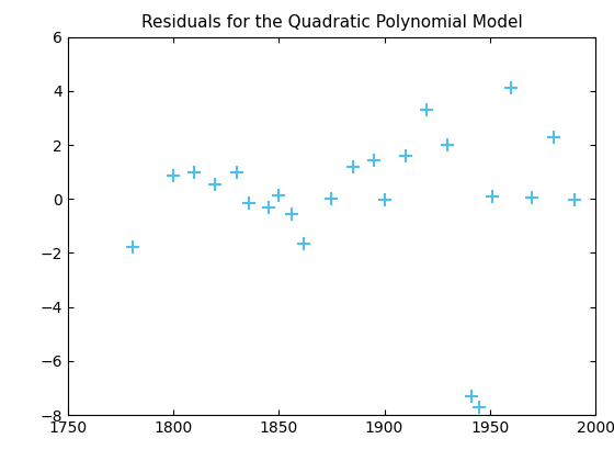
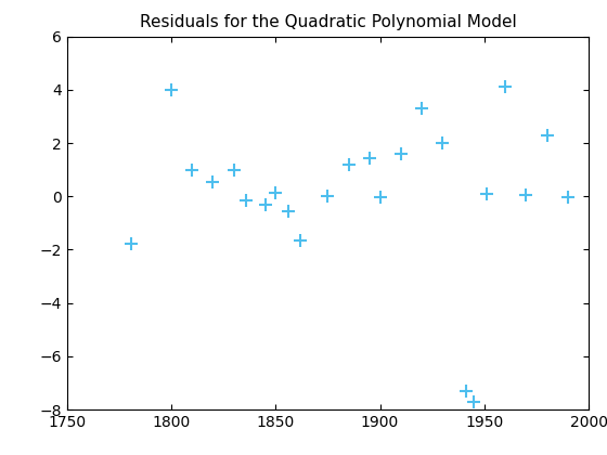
1800: 0.85 -> 4.00
